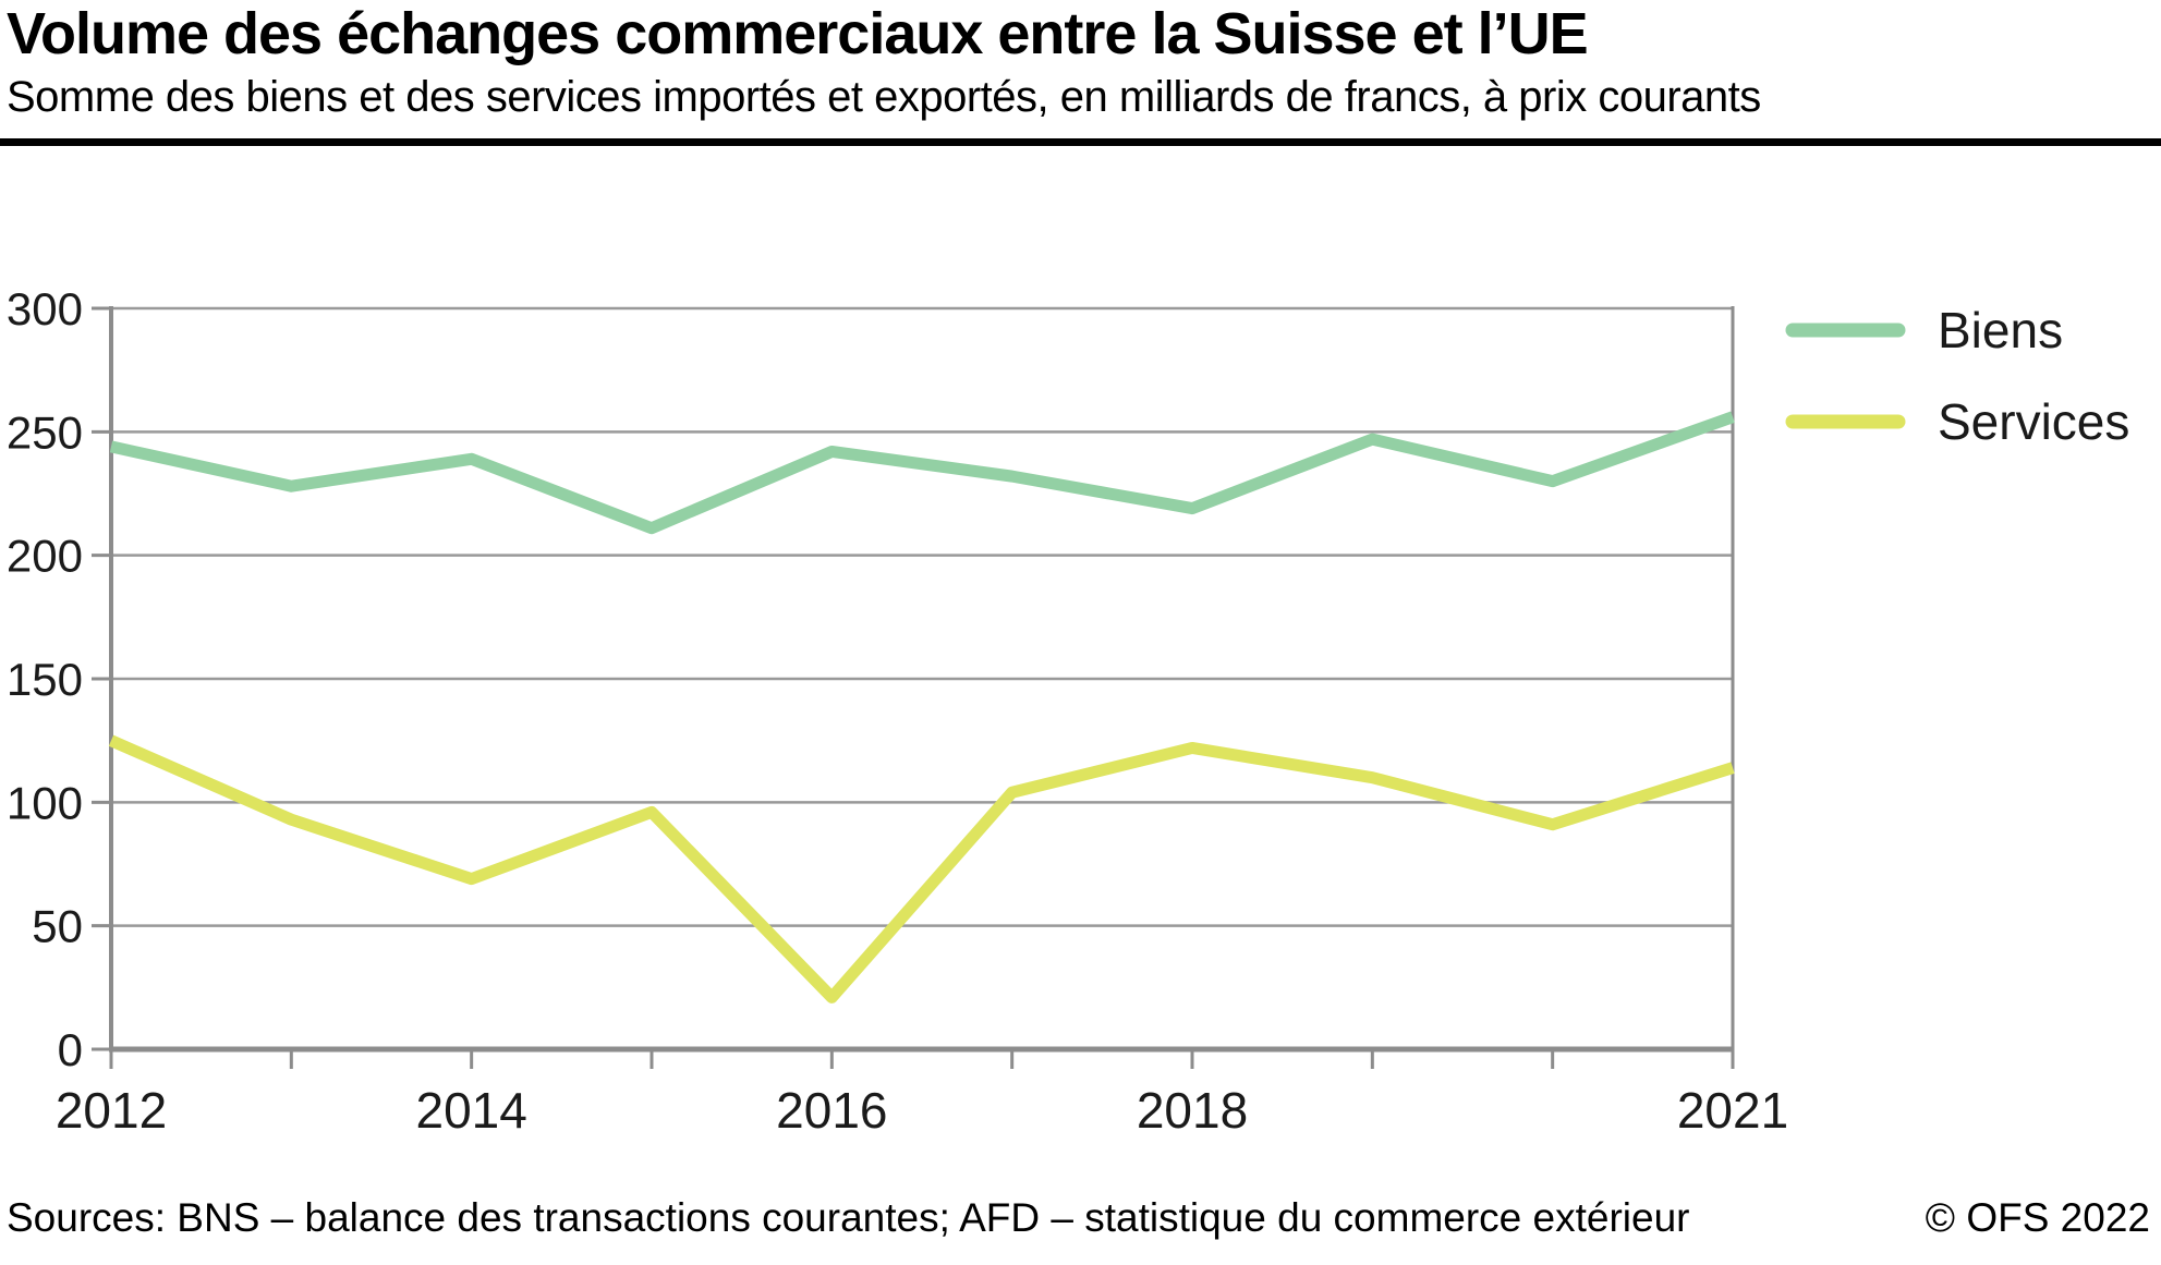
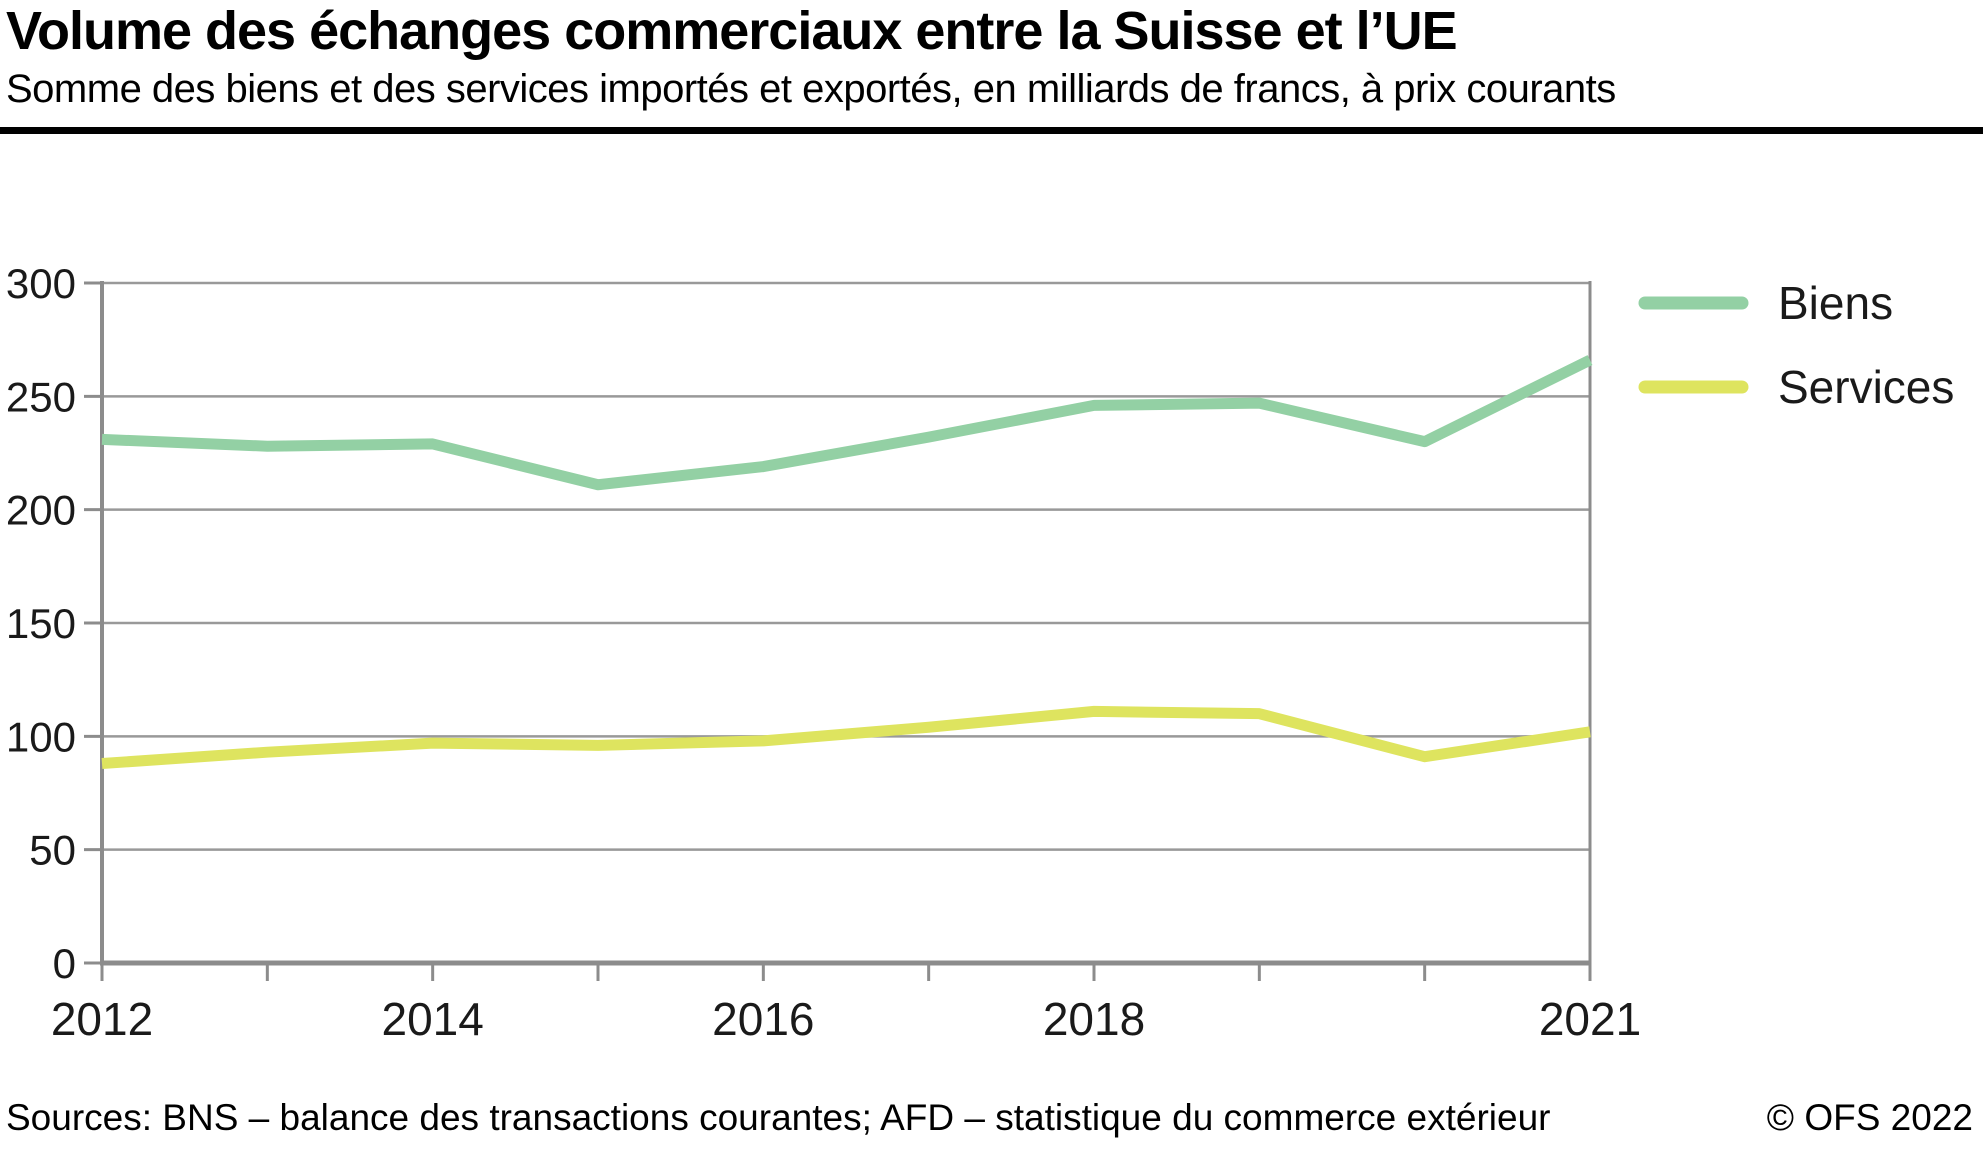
Biens/2012: 244 -> 231
Services/2012: 125 -> 88
Biens/2014: 239 -> 229
Services/2014: 69 -> 97
Biens/2016: 242 -> 219
Services/2016: 21 -> 98
Biens/2018: 219 -> 246
Services/2018: 122 -> 111
Biens/2021: 256 -> 266
Services/2021: 114 -> 102
